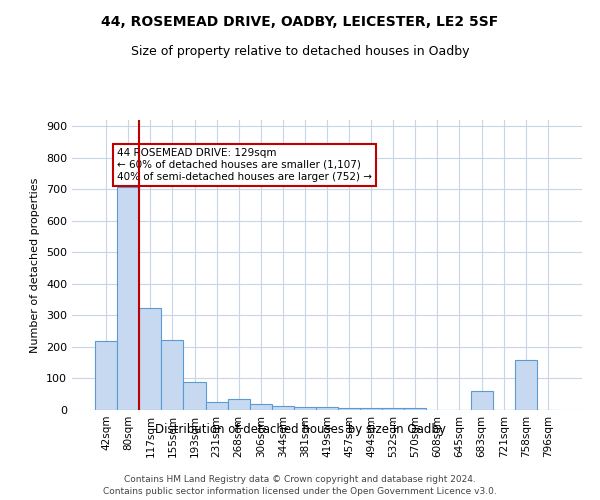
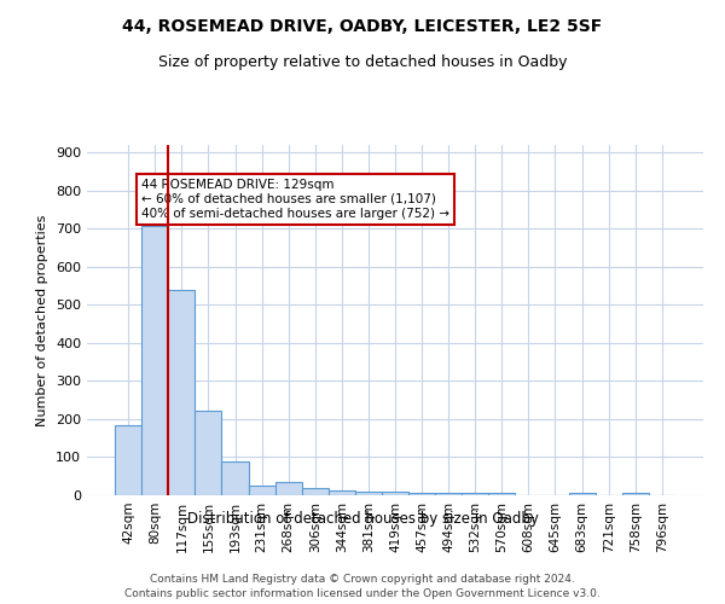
42sqm: 220 -> 185
117sqm: 325 -> 540
683sqm: 60 -> 5
758sqm: 160 -> 5
